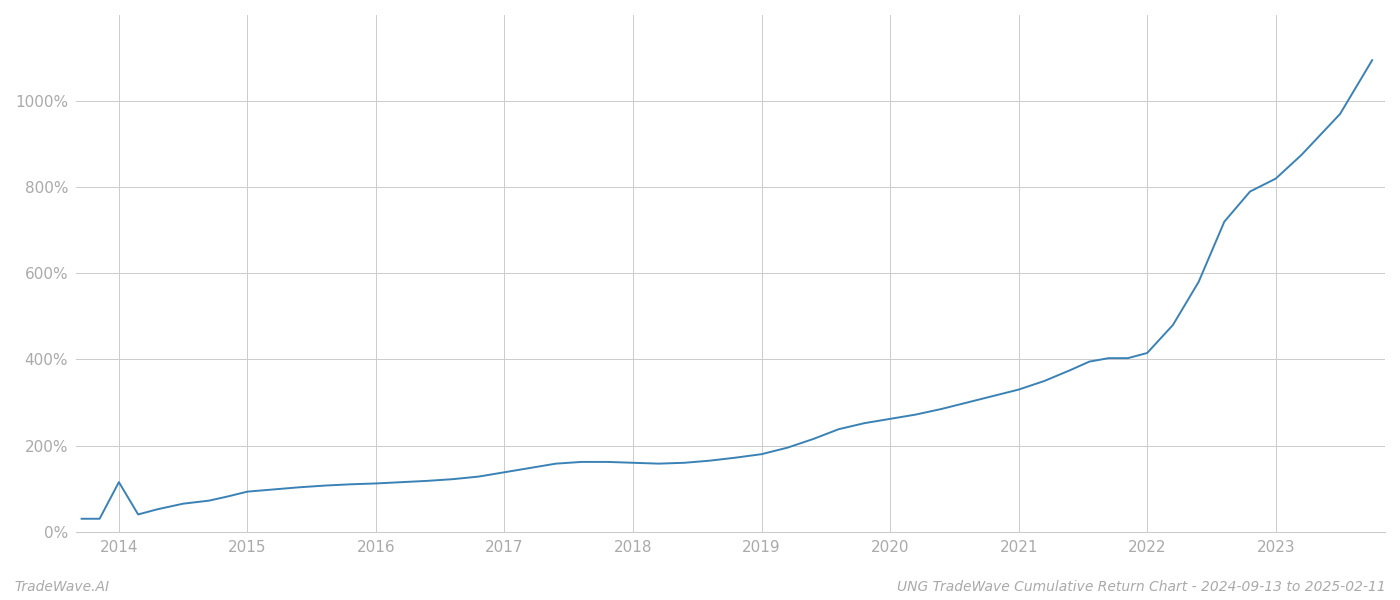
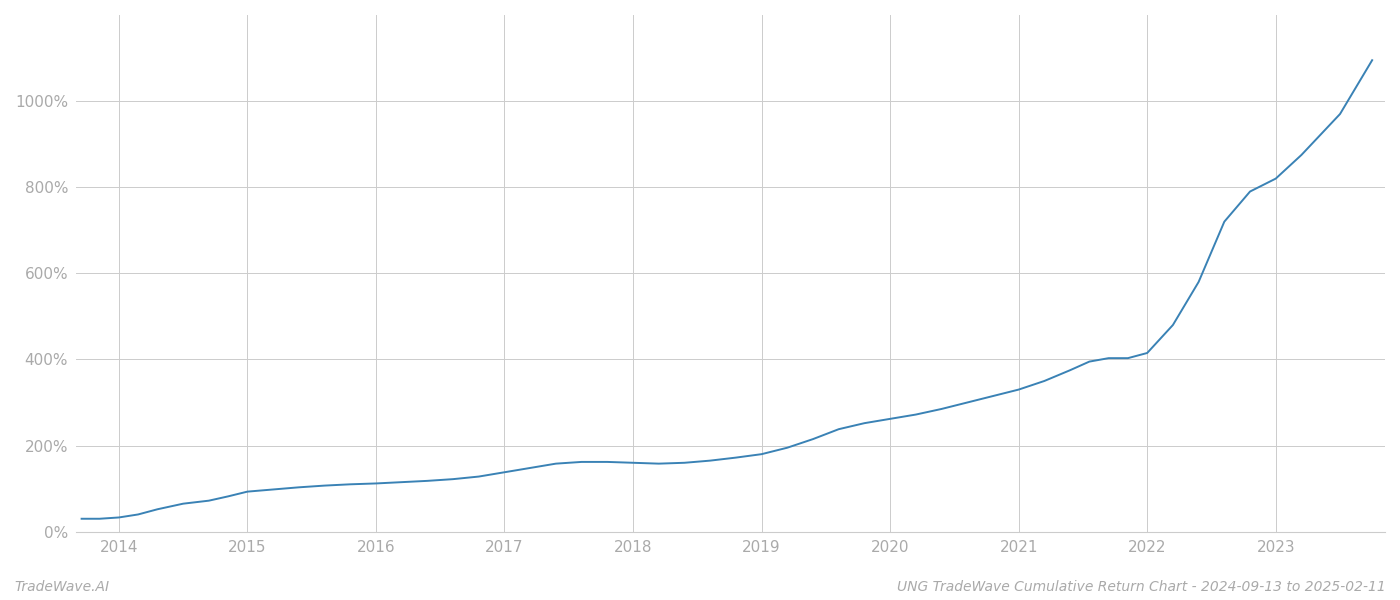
2014: 115% -> 33%
